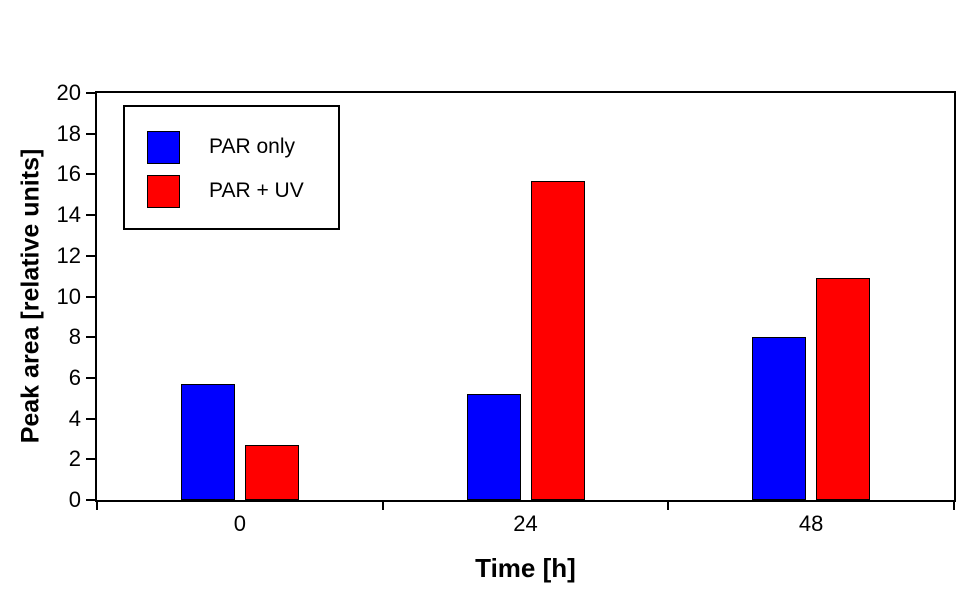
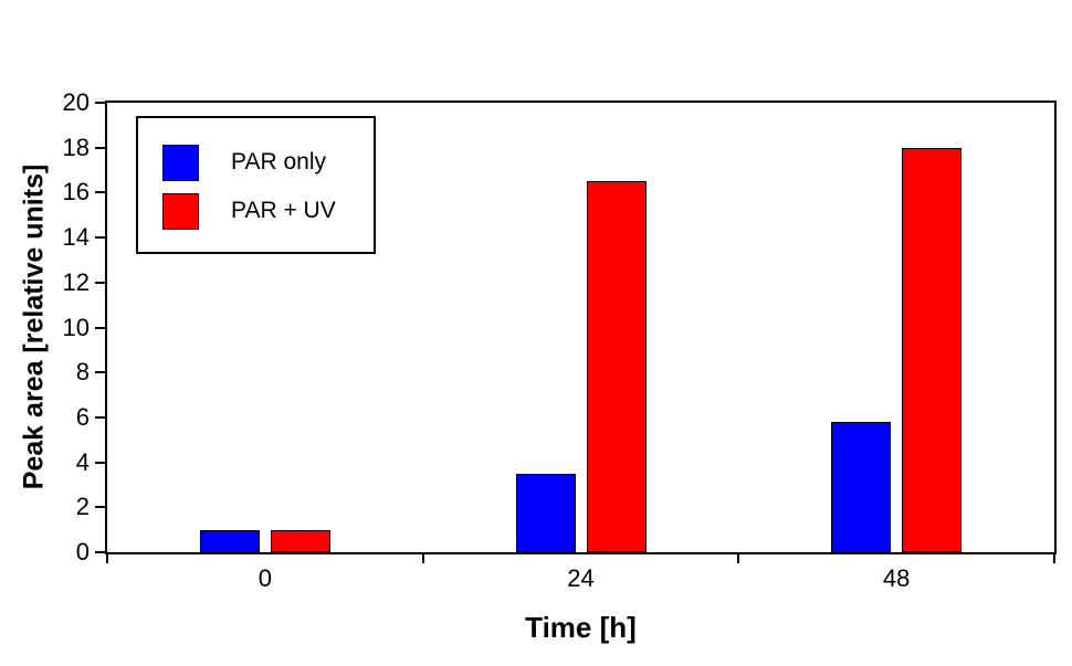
PAR only/0: 5.7 -> 1.0
PAR + UV/0: 2.7 -> 1.0
PAR only/24: 5.2 -> 3.5
PAR + UV/24: 15.7 -> 16.5
PAR only/48: 8.0 -> 5.8
PAR + UV/48: 10.9 -> 18.0
